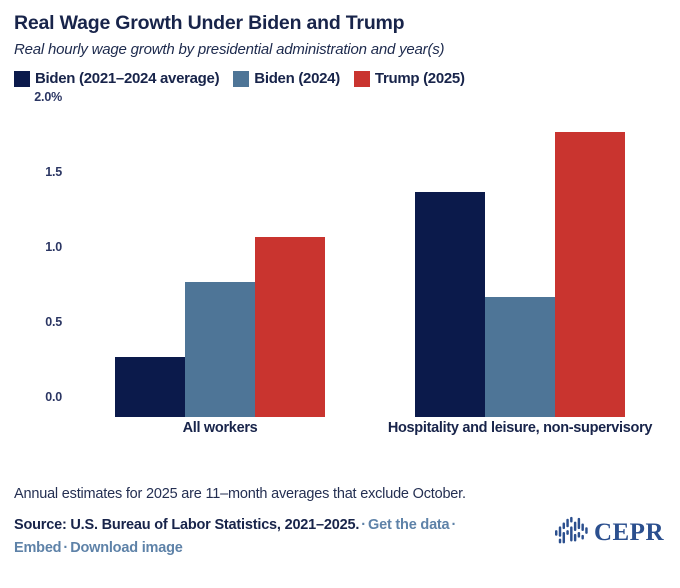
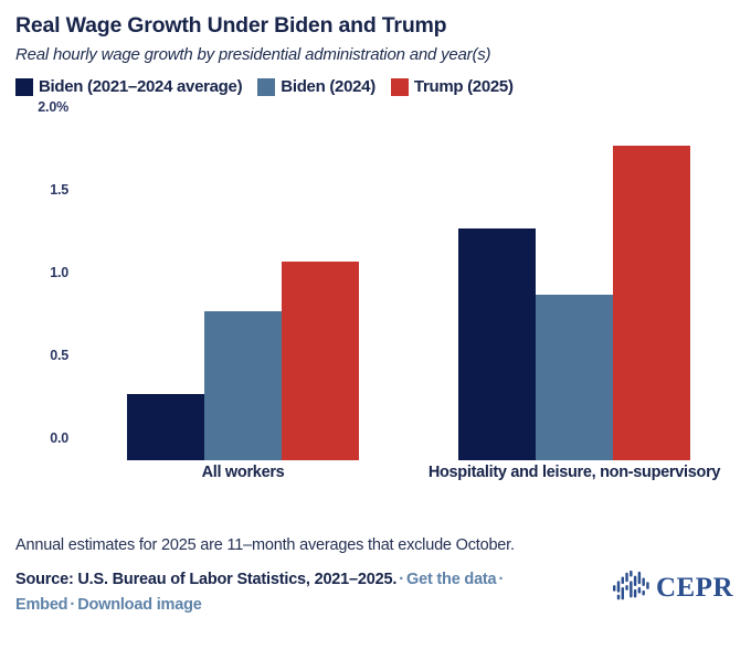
Biden (2021–2024 average)/Hospitality and leisure, non-supervisory: 1.5% -> 1.4%
Biden (2024)/Hospitality and leisure, non-supervisory: 0.8% -> 1.0%
